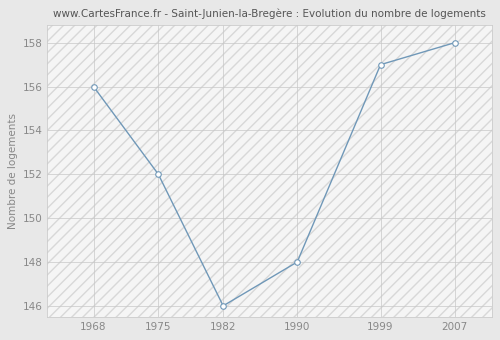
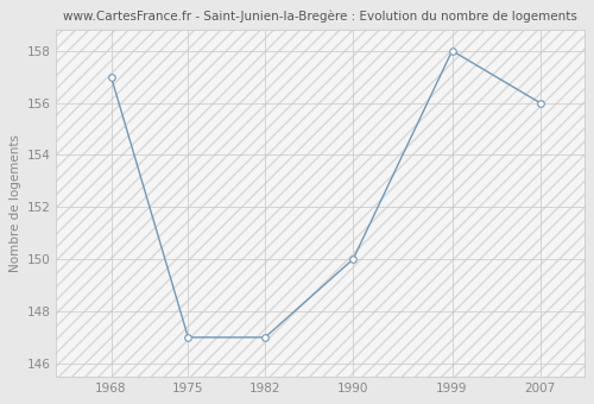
1968: 156 -> 157
1975: 152 -> 147
1982: 146 -> 147
1990: 148 -> 150
1999: 157 -> 158
2007: 158 -> 156
